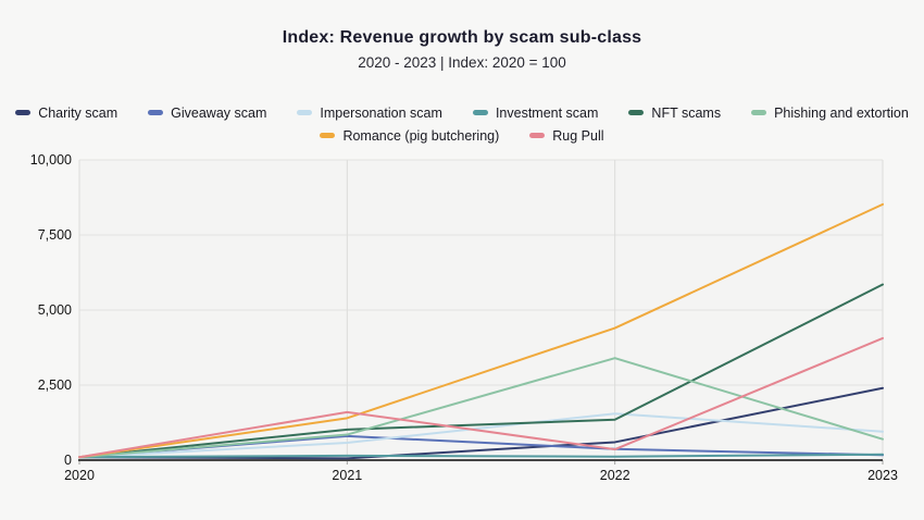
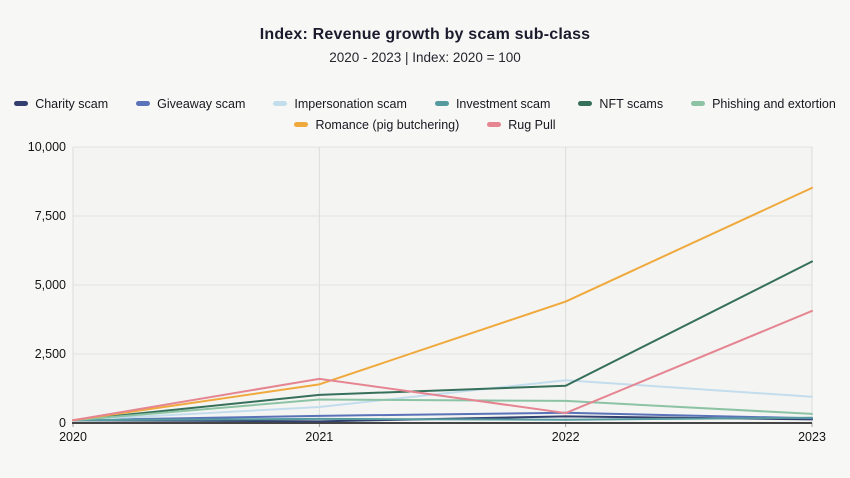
Giveaway scam/2021: 800 -> 300
Charity scam/2022: 600 -> 200
Phishing and extortion/2022: 3400 -> 800
Charity scam/2023: 2400 -> 100
Phishing and extortion/2023: 700 -> 300
